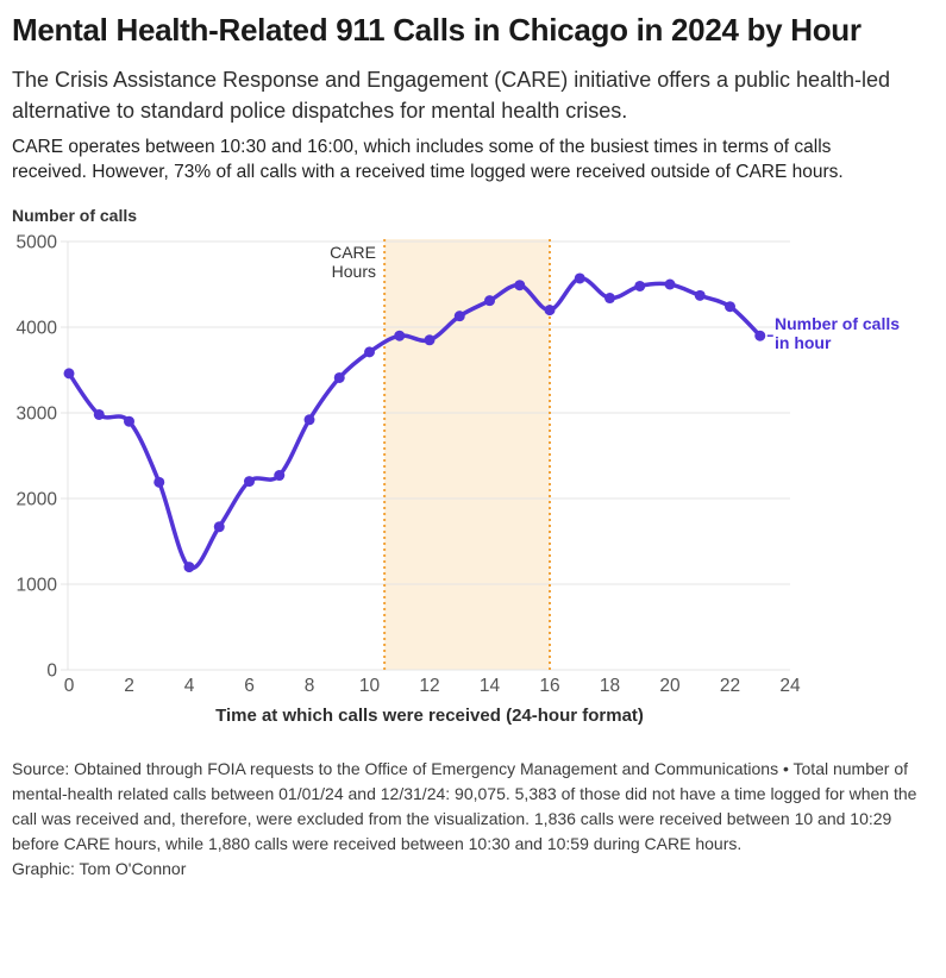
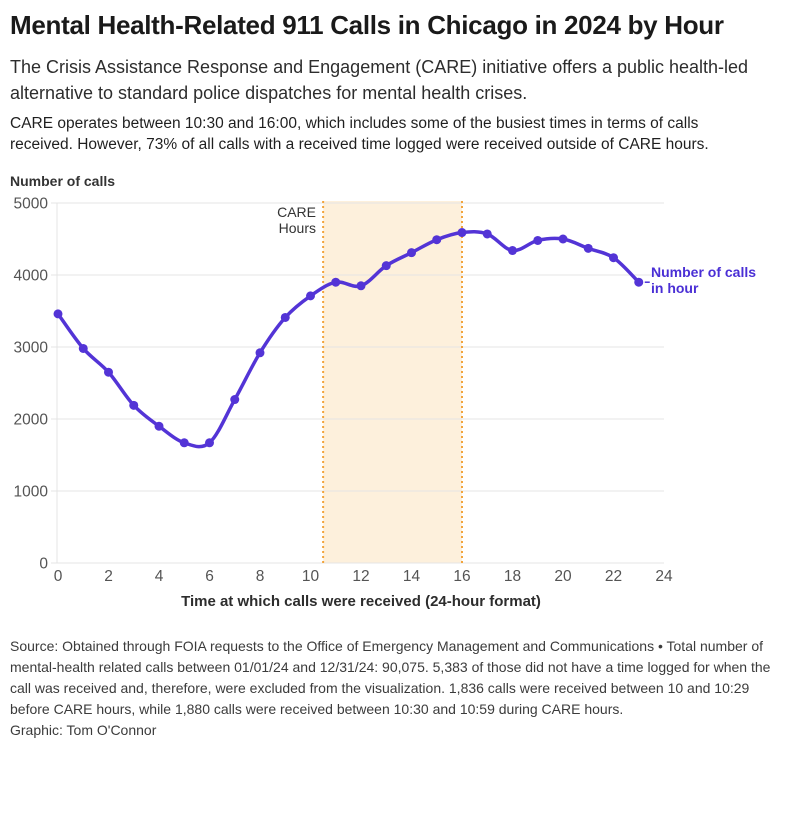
2: 2900 -> 2600
4: 1200 -> 1900
6: 2200 -> 1700
16: 4200 -> 4600
